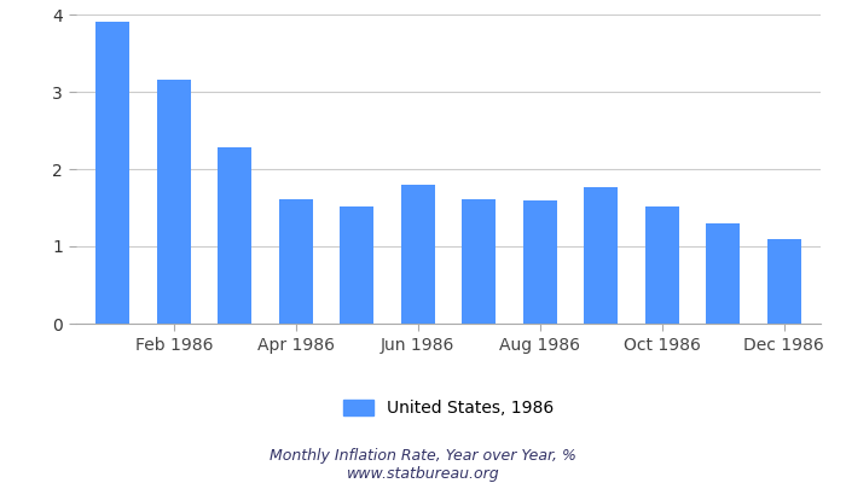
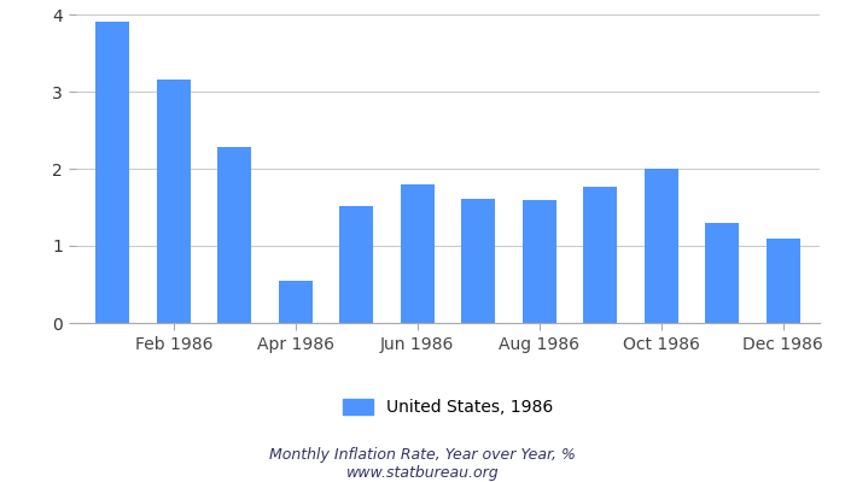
Apr 1986: 1.61 -> 0.54
Oct 1986: 1.52 -> 2.00
